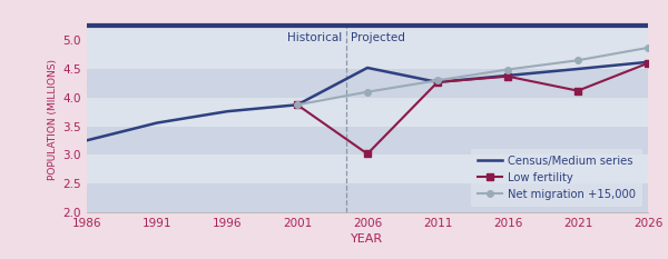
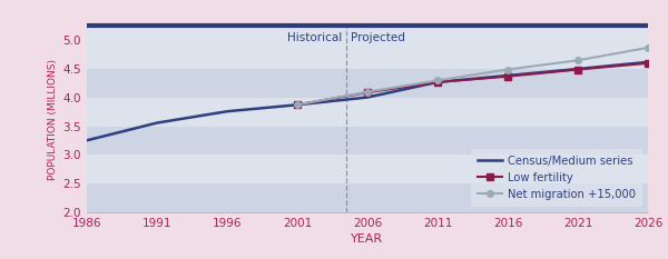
Census/Medium series/2006: 4.52 -> 4.00
Low fertility/2006: 3.02 -> 4.09
Low fertility/2021: 4.12 -> 4.49
